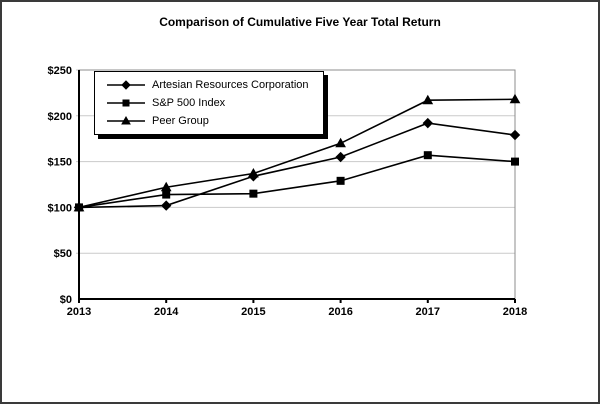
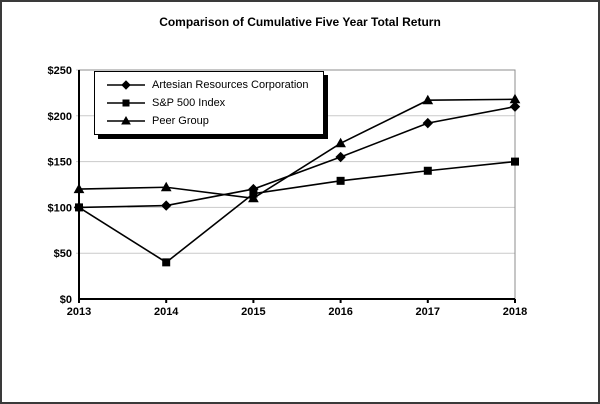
Peer Group/2013: $100 -> $120
S&P 500 Index/2014: $110 -> $40
Artesian Resources Corporation/2015: $130 -> $120
Peer Group/2015: $140 -> $110
S&P 500 Index/2017: $160 -> $140
Artesian Resources Corporation/2018: $180 -> $210
